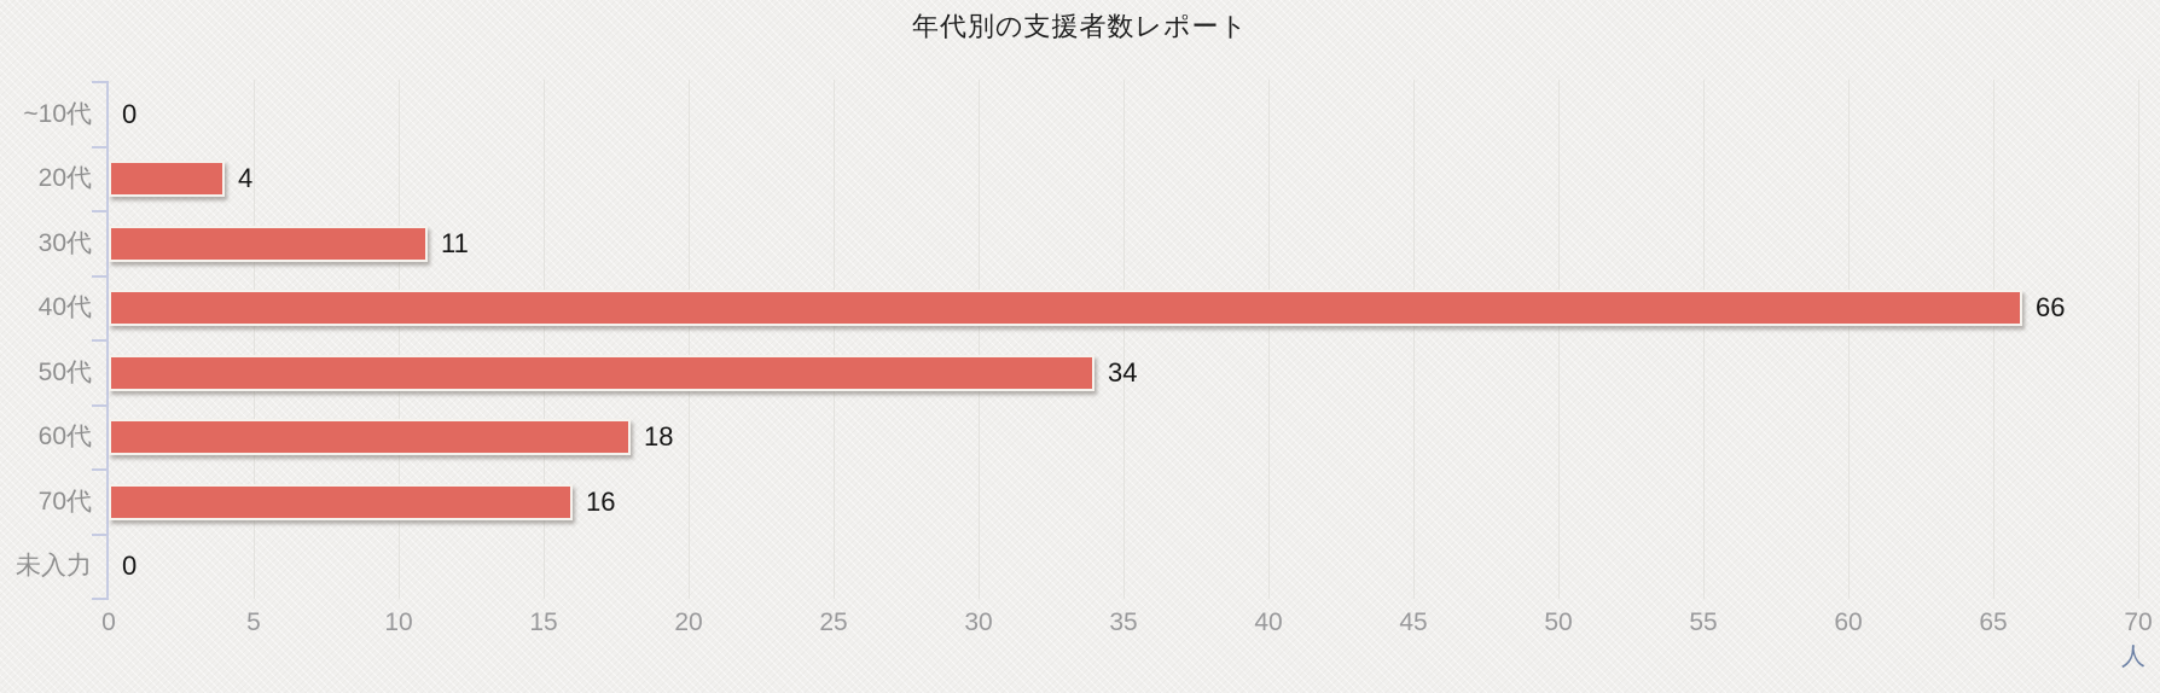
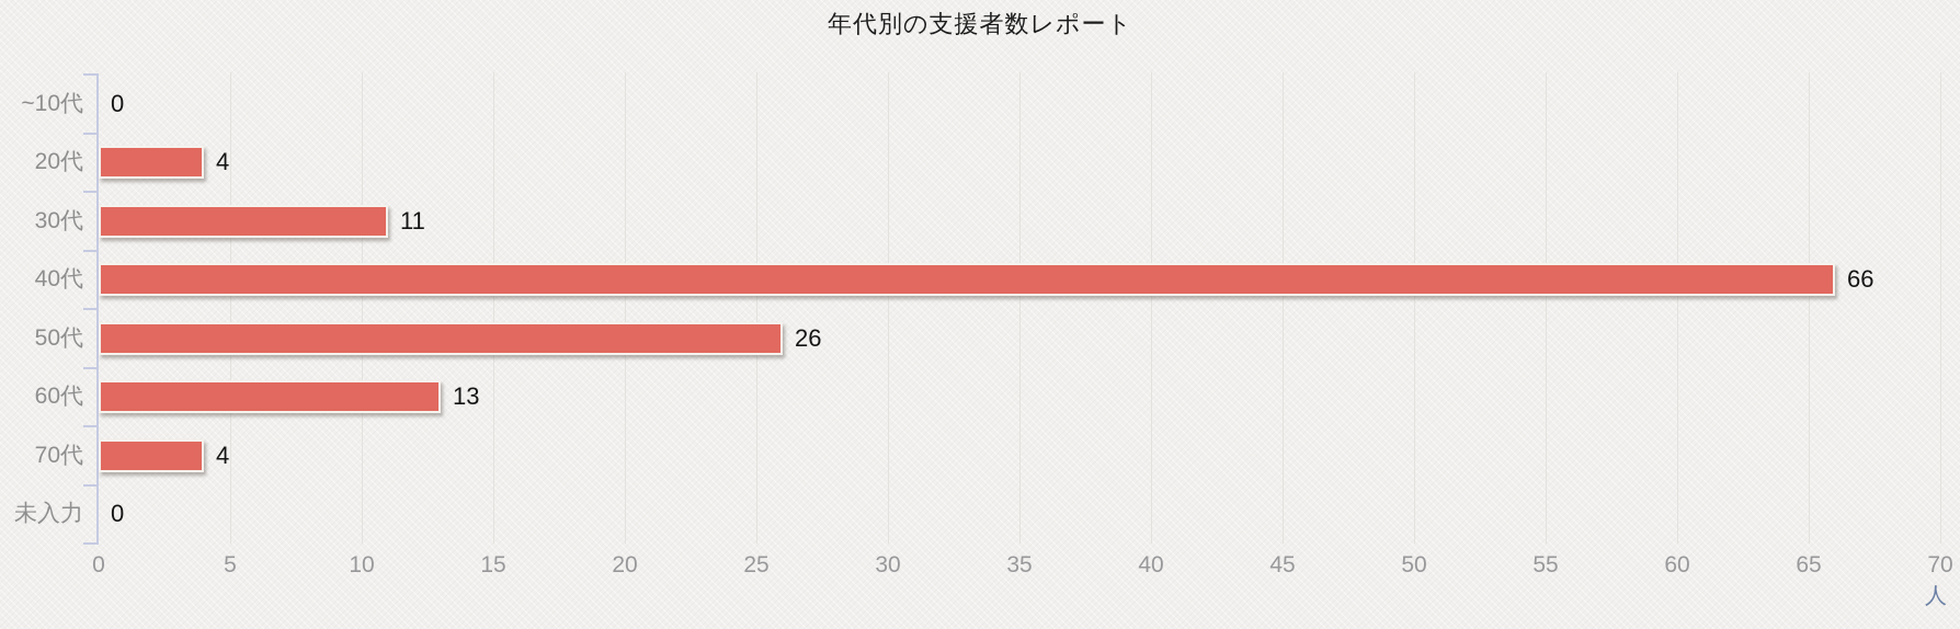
50代: 34 -> 26
60代: 18 -> 13
70代: 16 -> 4
